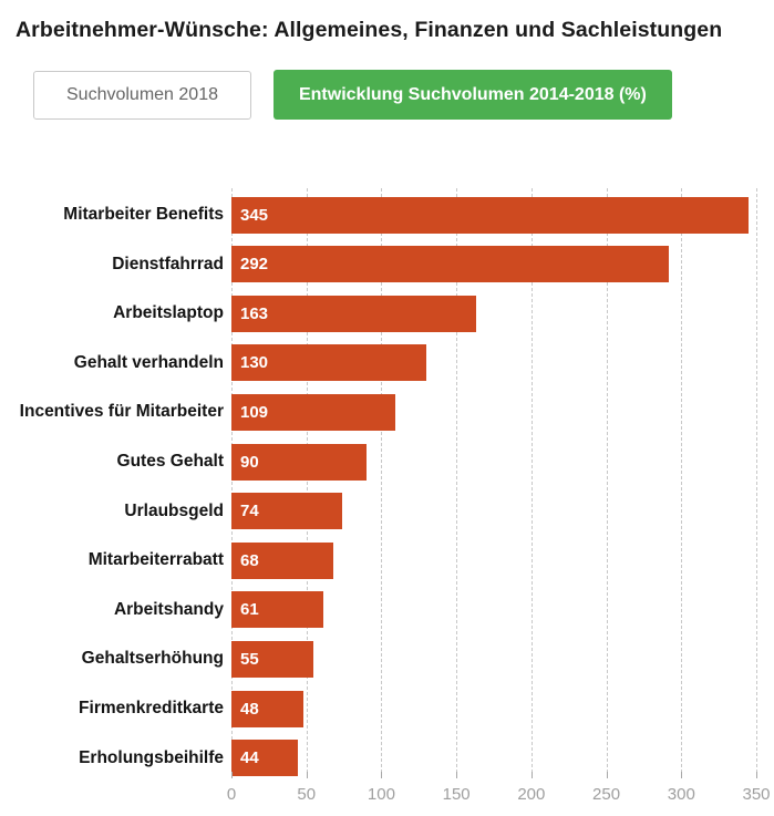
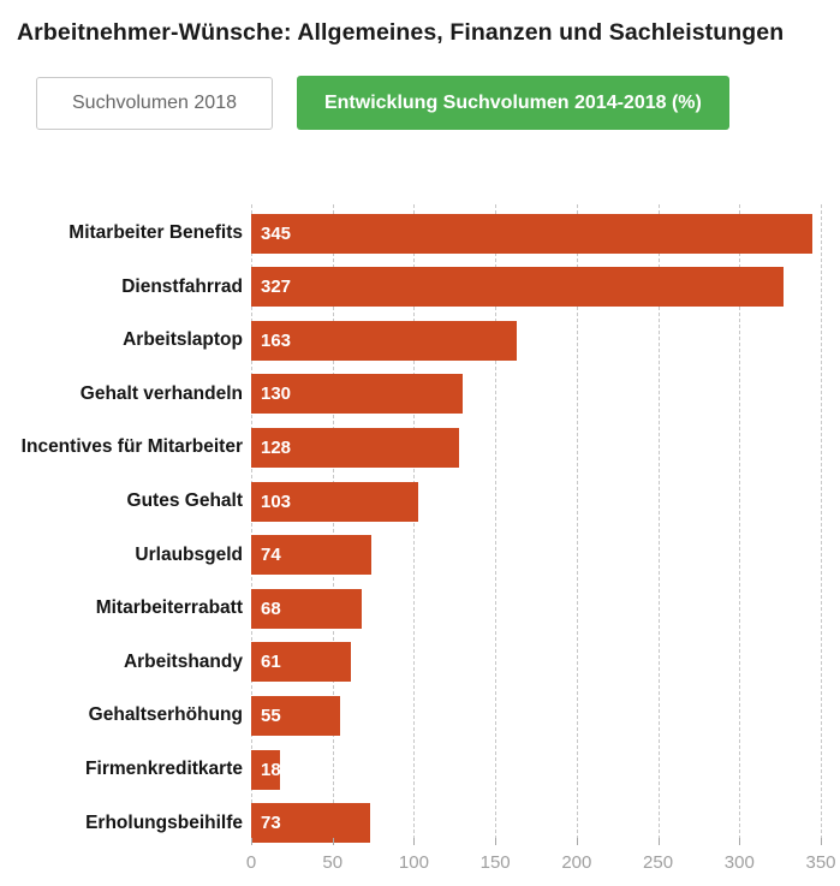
Dienstfahrrad: 292 -> 327
Incentives für Mitarbeiter: 109 -> 128
Gutes Gehalt: 90 -> 103
Firmenkreditkarte: 48 -> 18
Erholungsbeihilfe: 44 -> 73
